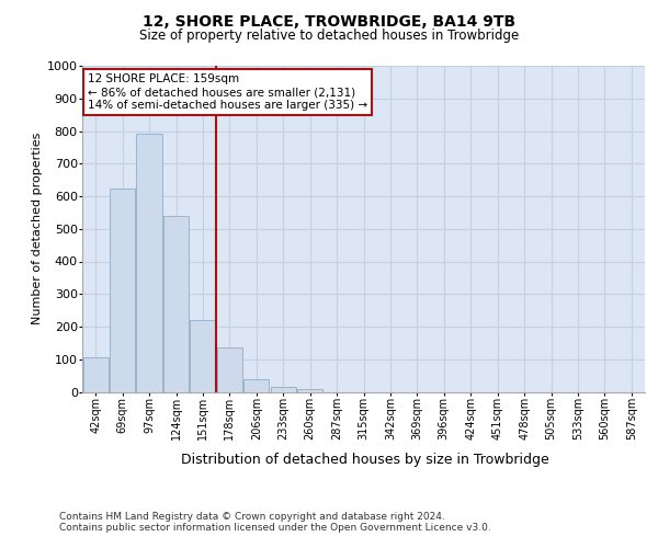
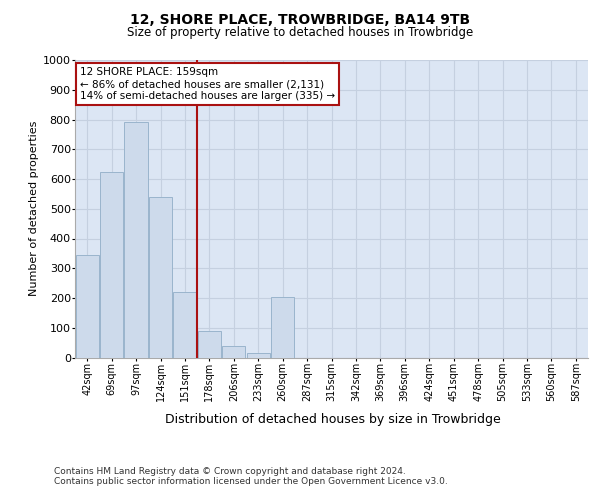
42sqm: 105 -> 345
178sqm: 135 -> 90
260sqm: 10 -> 205
